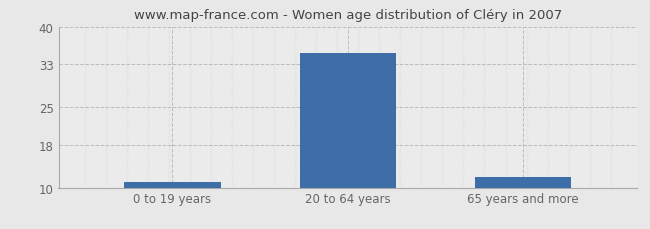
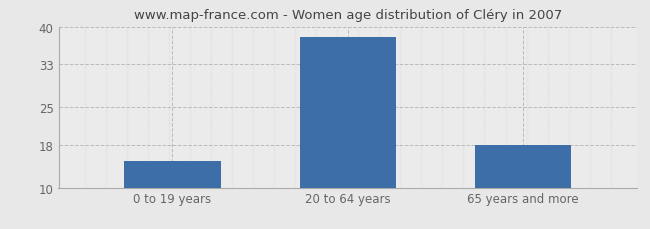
0 to 19 years: 11 -> 15
20 to 64 years: 35 -> 38
65 years and more: 12 -> 18
